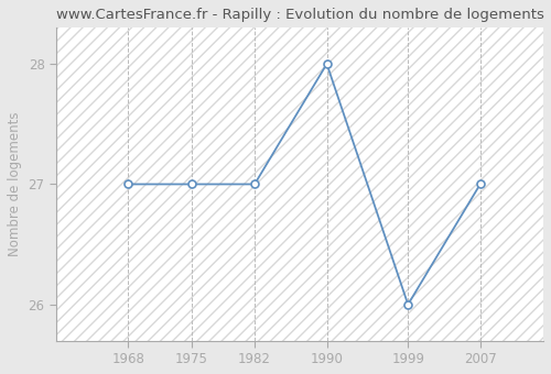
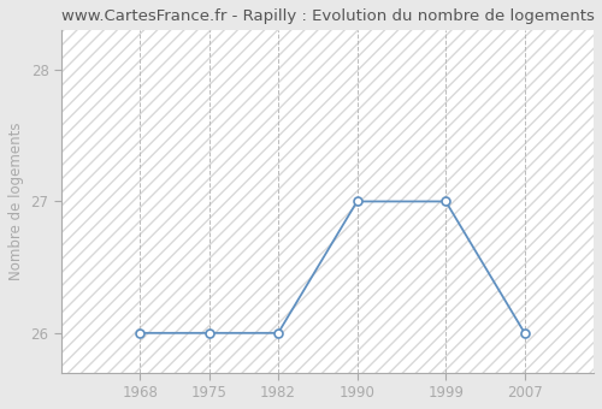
1968: 27 -> 26
1975: 27 -> 26
1982: 27 -> 26
1990: 28 -> 27
1999: 26 -> 27
2007: 27 -> 26
